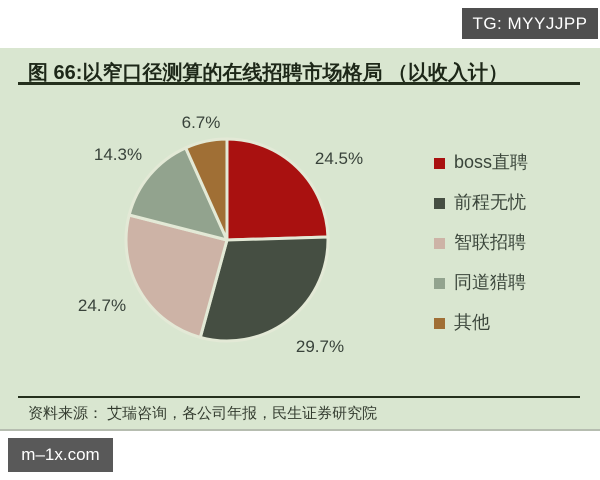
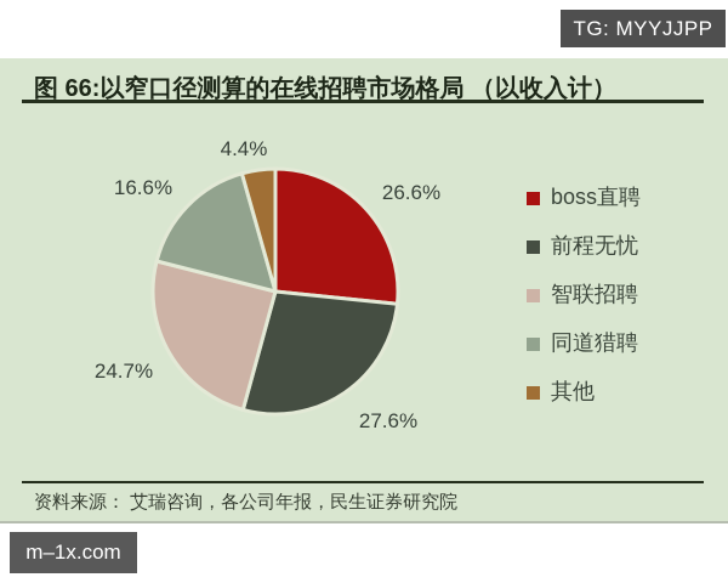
boss直聘: 24.5% -> 26.6%
前程无忧: 29.7% -> 27.6%
同道猎聘: 14.3% -> 16.6%
其他: 6.7% -> 4.4%
